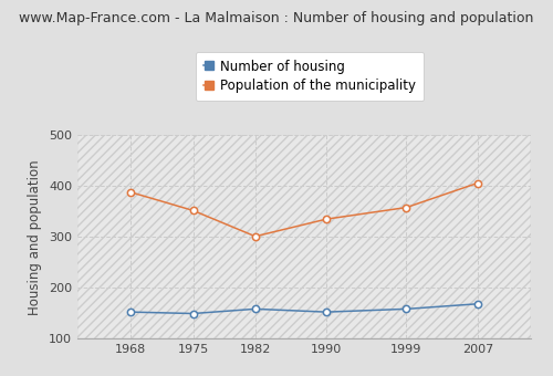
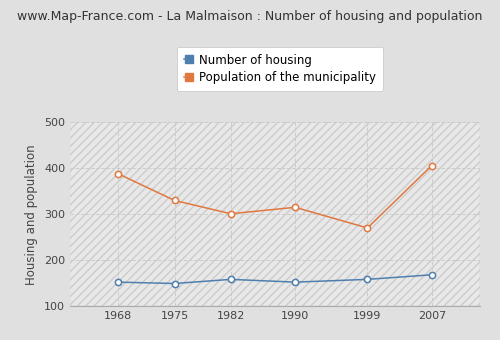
Population of the municipality/1975: 352 -> 330
Population of the municipality/1990: 335 -> 315
Population of the municipality/1999: 358 -> 270
